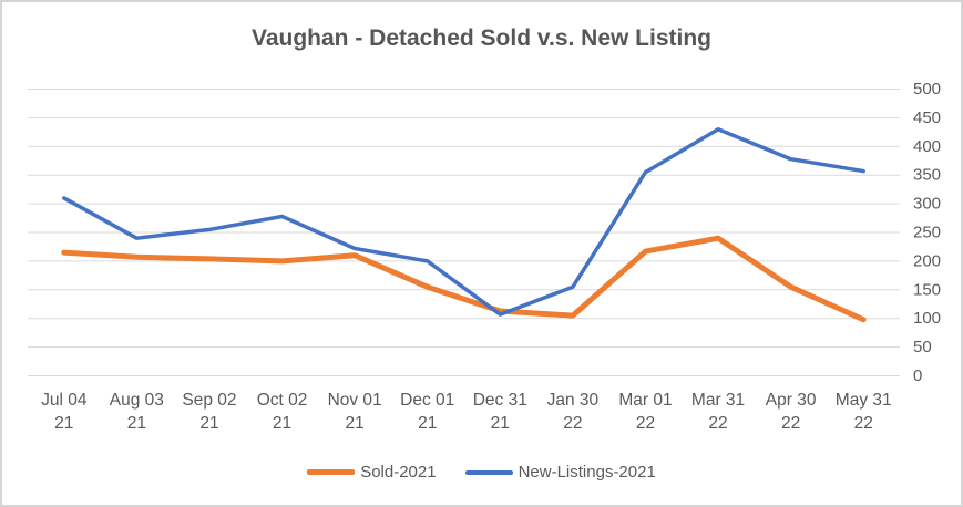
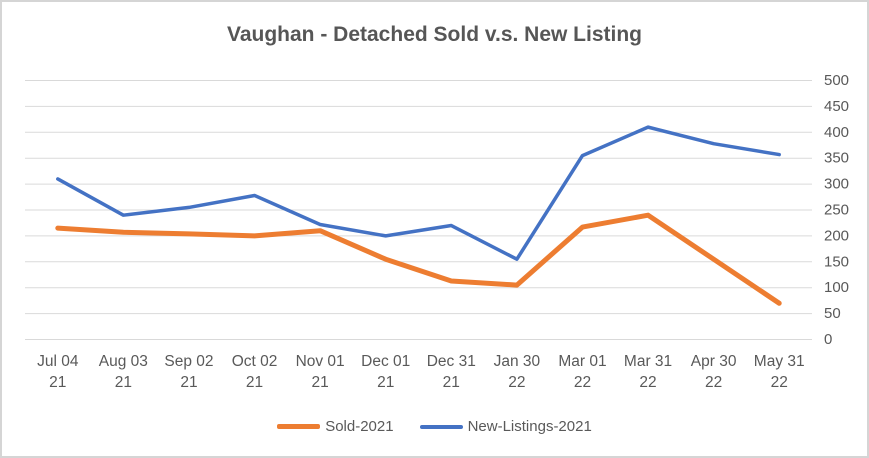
New-Listings-2021/Dec 31 21: 110 -> 220
New-Listings-2021/Mar 31 22: 430 -> 410
Sold-2021/May 31 22: 100 -> 70
